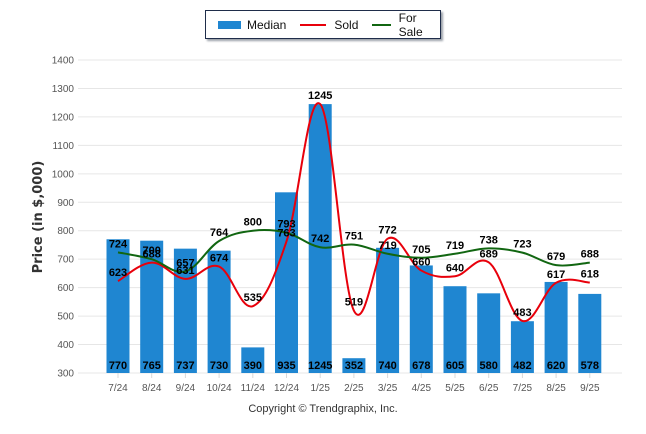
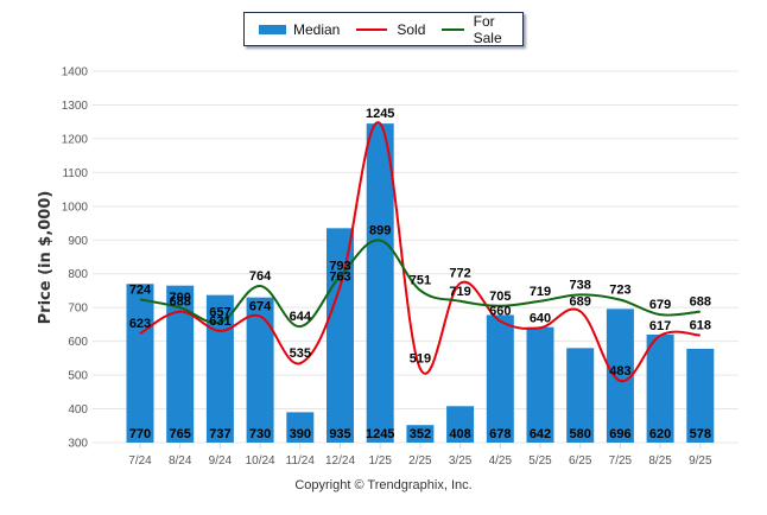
For Sale/11/24: 800 -> 644
For Sale/1/25: 742 -> 899
Median/3/25: 740 -> 408
Median/5/25: 605 -> 642
Median/7/25: 482 -> 696
